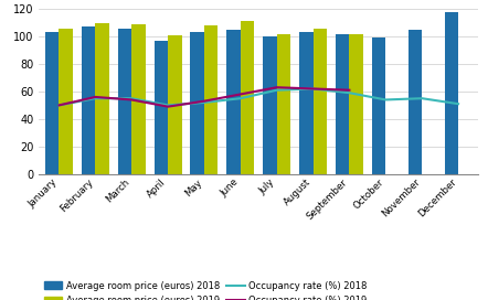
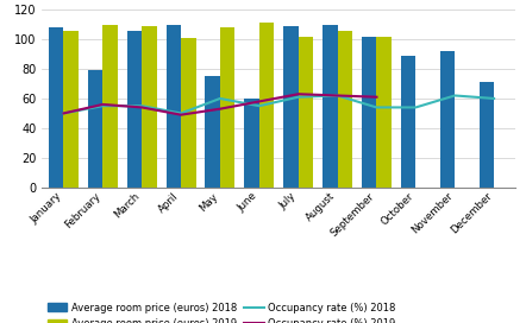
Average room price (euros) 2018/January: 103 -> 108
Average room price (euros) 2018/February: 107 -> 79
Average room price (euros) 2018/April: 97 -> 110
Average room price (euros) 2018/May: 103 -> 75
Occupancy rate (%) 2018/May: 52 -> 60
Average room price (euros) 2018/June: 105 -> 60
Average room price (euros) 2018/July: 100 -> 109
Average room price (euros) 2018/August: 103 -> 110
Occupancy rate (%) 2018/September: 59 -> 54
Average room price (euros) 2018/October: 99 -> 89
Average room price (euros) 2018/November: 105 -> 92
Occupancy rate (%) 2018/November: 55 -> 62
Average room price (euros) 2018/December: 118 -> 71
Occupancy rate (%) 2018/December: 51 -> 60
